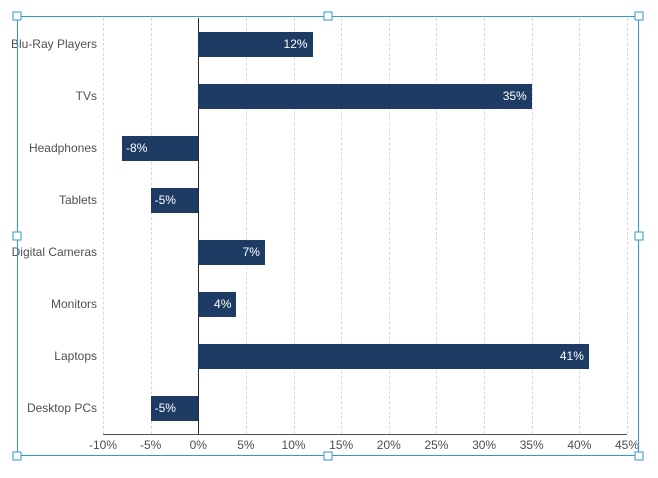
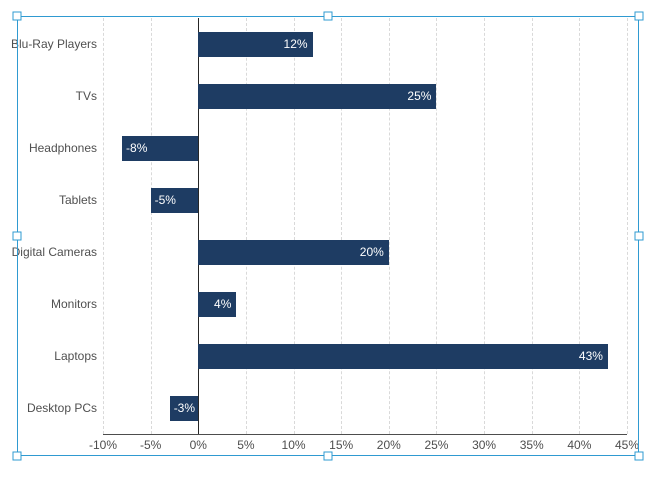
TVs: 35% -> 25%
Digital Cameras: 7% -> 20%
Laptops: 41% -> 43%
Desktop PCs: -5% -> -3%
